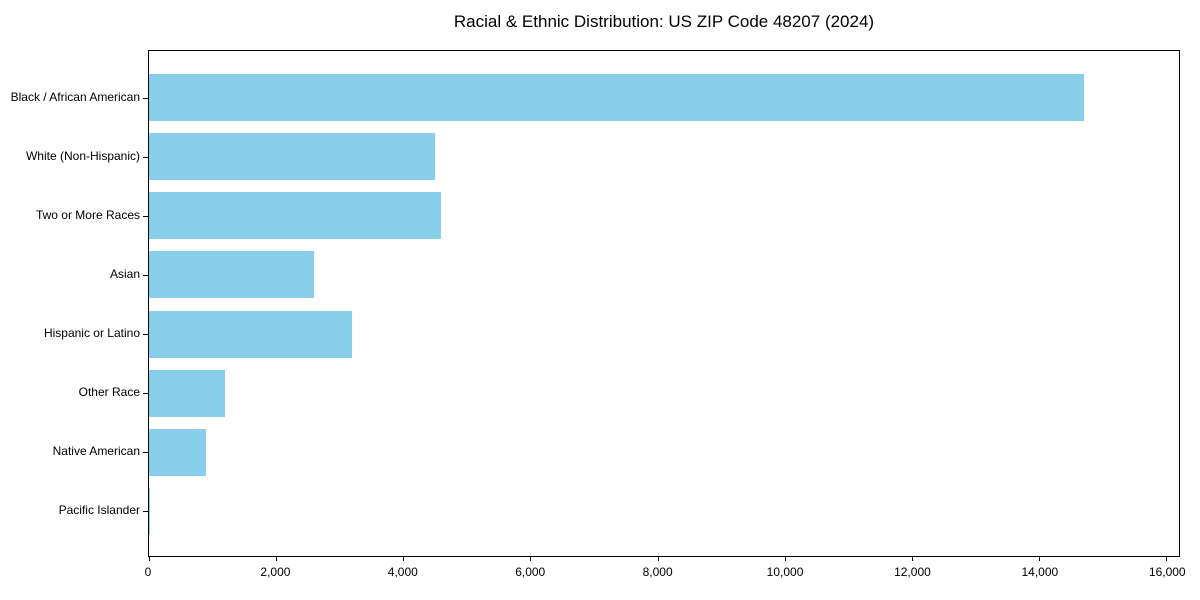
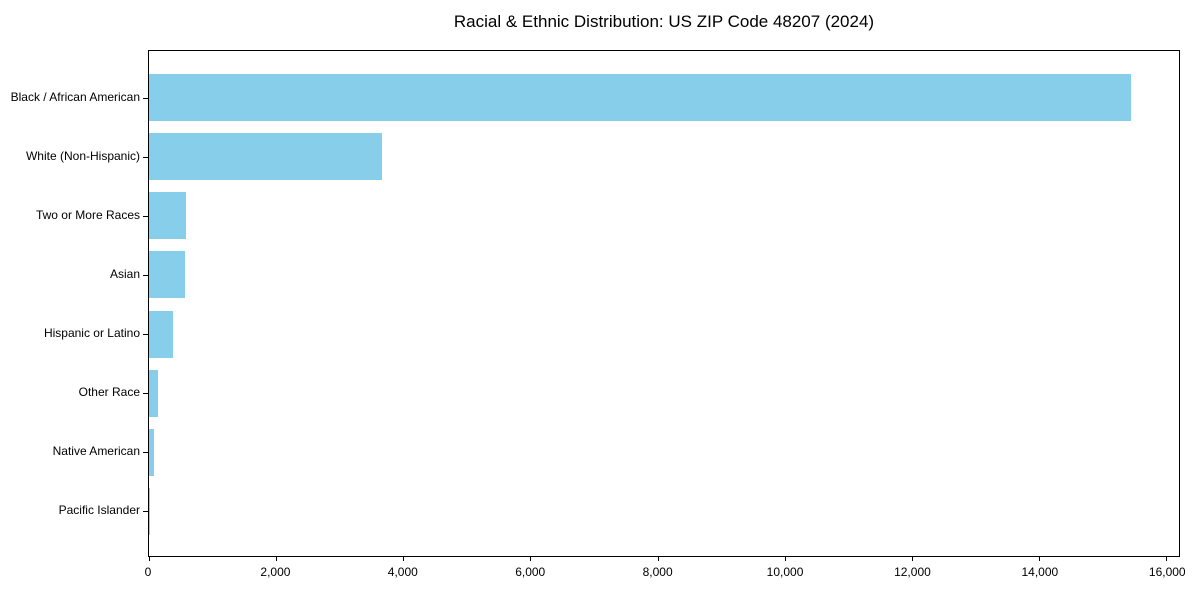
Black / African American: 14700 -> 15400
White (Non-Hispanic): 4500 -> 3700
Two or More Races: 4600 -> 600
Asian: 2600 -> 600
Hispanic or Latino: 3200 -> 400
Other Race: 1200 -> 100
Native American: 900 -> 100
